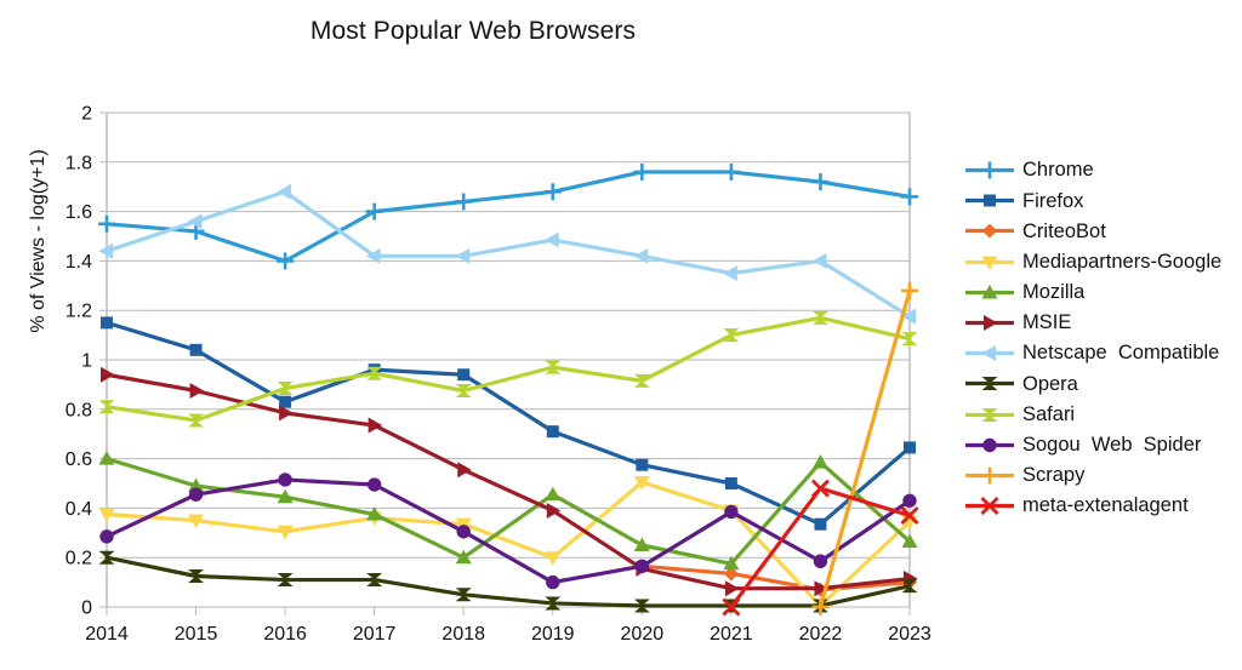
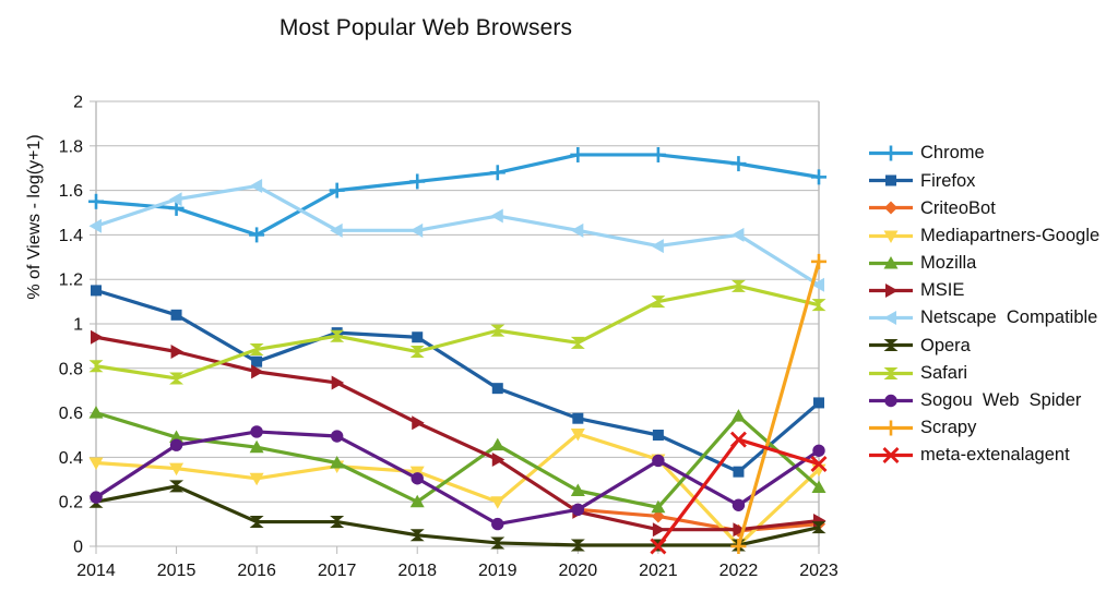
Sogou Web Spider/2014: 0.28 -> 0.22
Opera/2015: 0.12 -> 0.27
Netscape Compatible/2016: 1.68 -> 1.62
